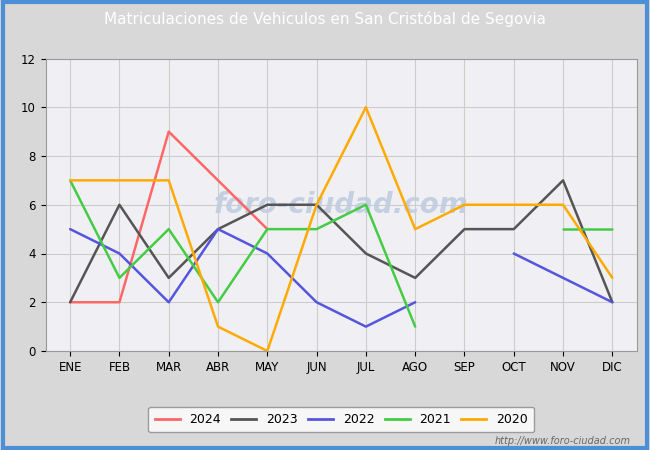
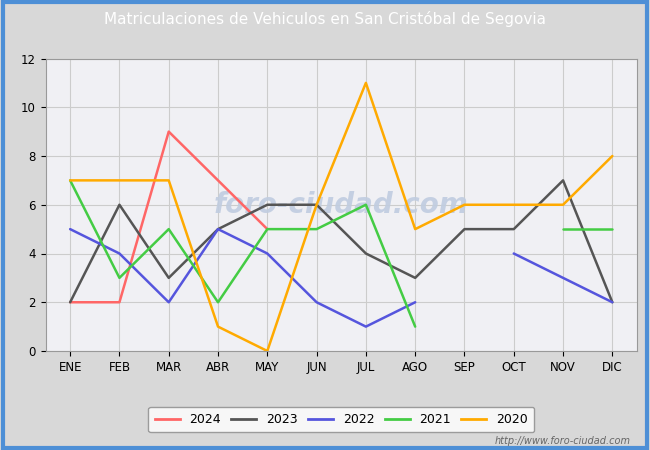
2020/JUL: 10 -> 11
2020/DIC: 3 -> 8
